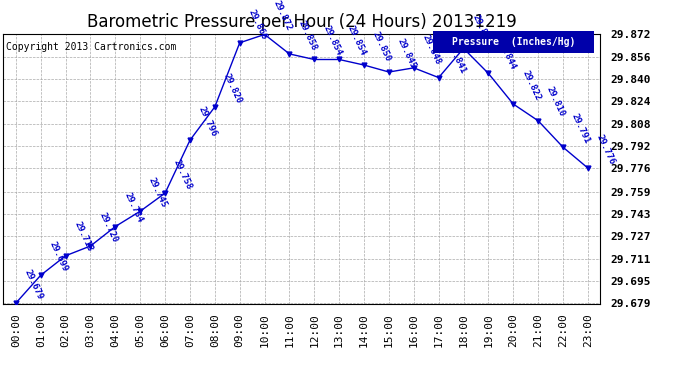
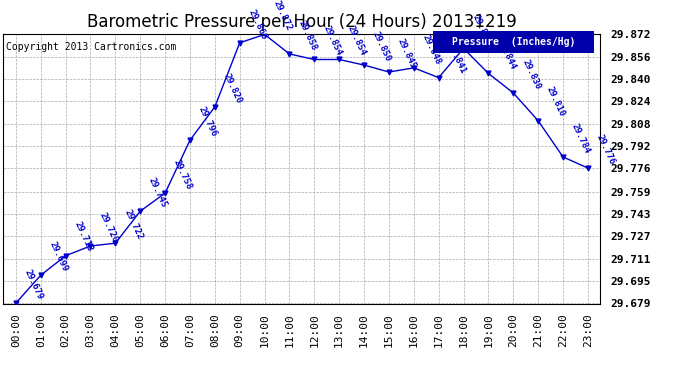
04:00: 29.734 -> 29.722
20:00: 29.822 -> 29.830
22:00: 29.791 -> 29.784
